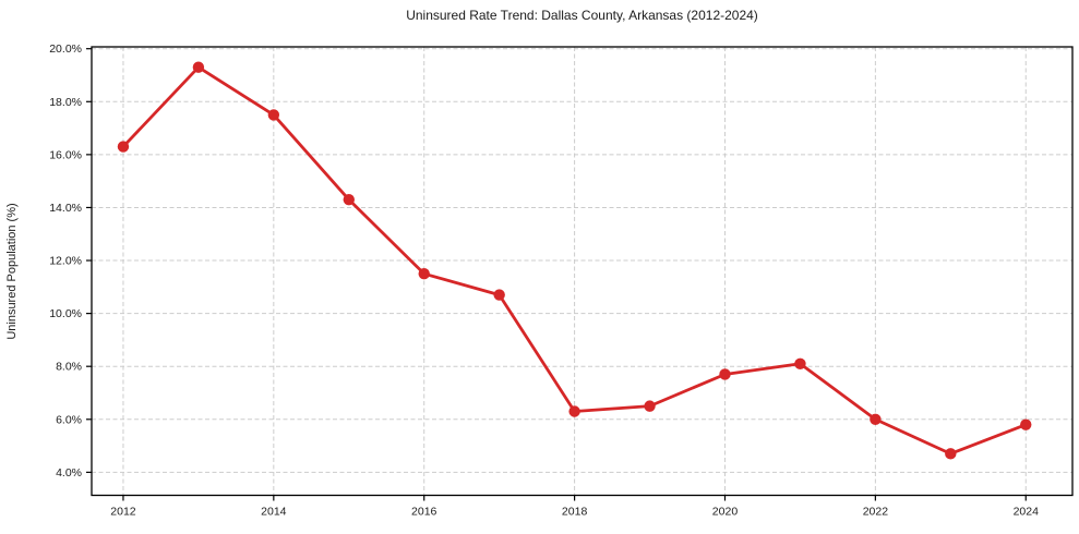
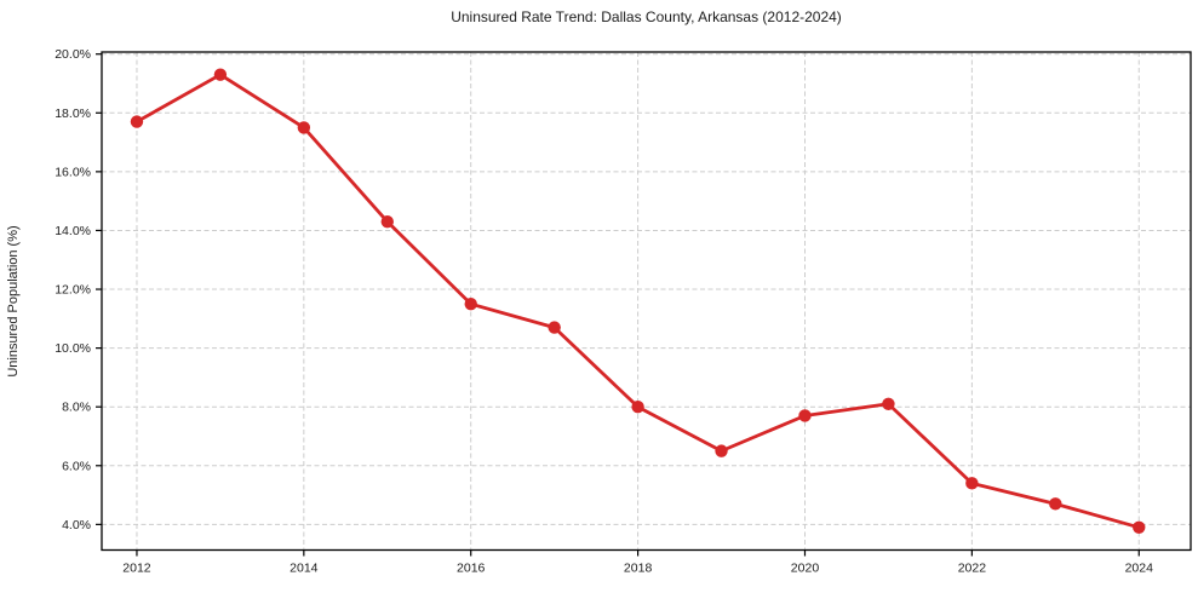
2012: 16.3% -> 17.7%
2018: 6.3% -> 8.0%
2022: 6.0% -> 5.4%
2024: 5.8% -> 3.9%
